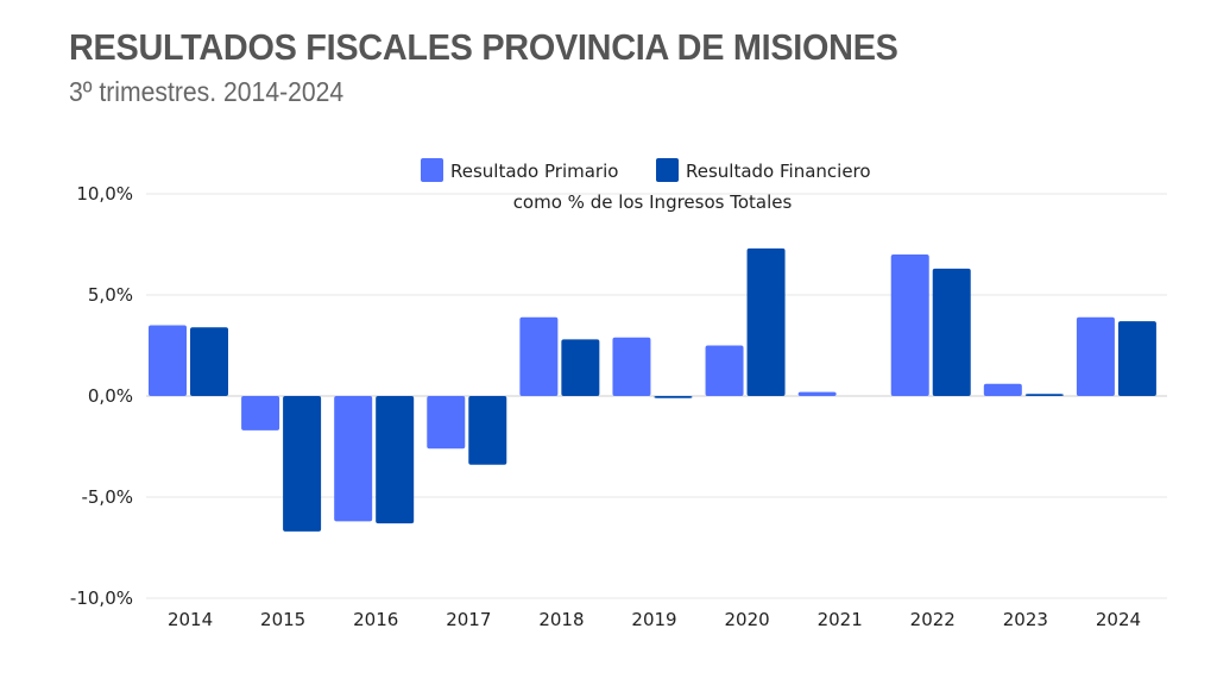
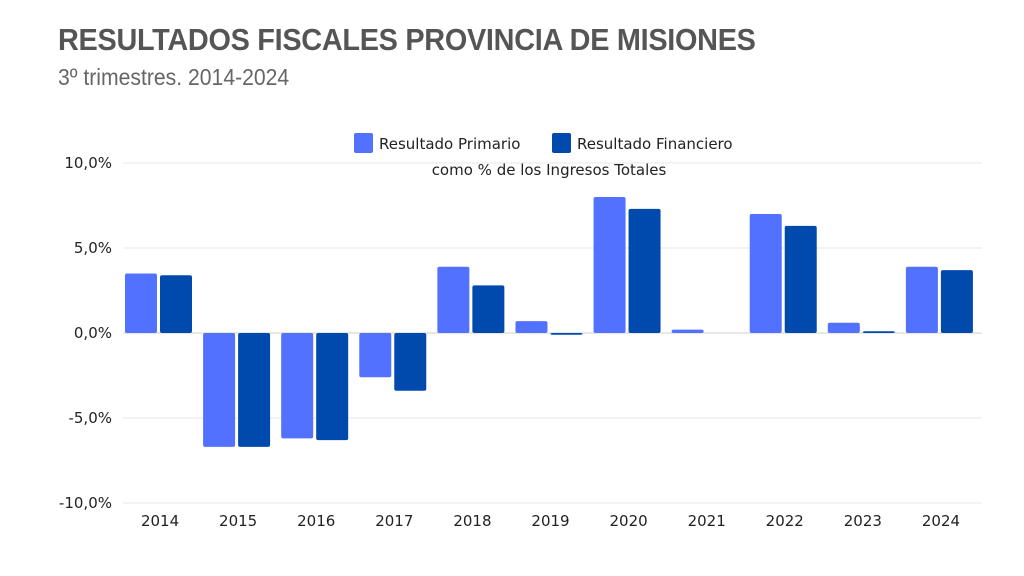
Resultado Primario/2015: -1,7% -> -6,7%
Resultado Primario/2019: 2,9% -> 0,7%
Resultado Primario/2020: 2,5% -> 8,0%
